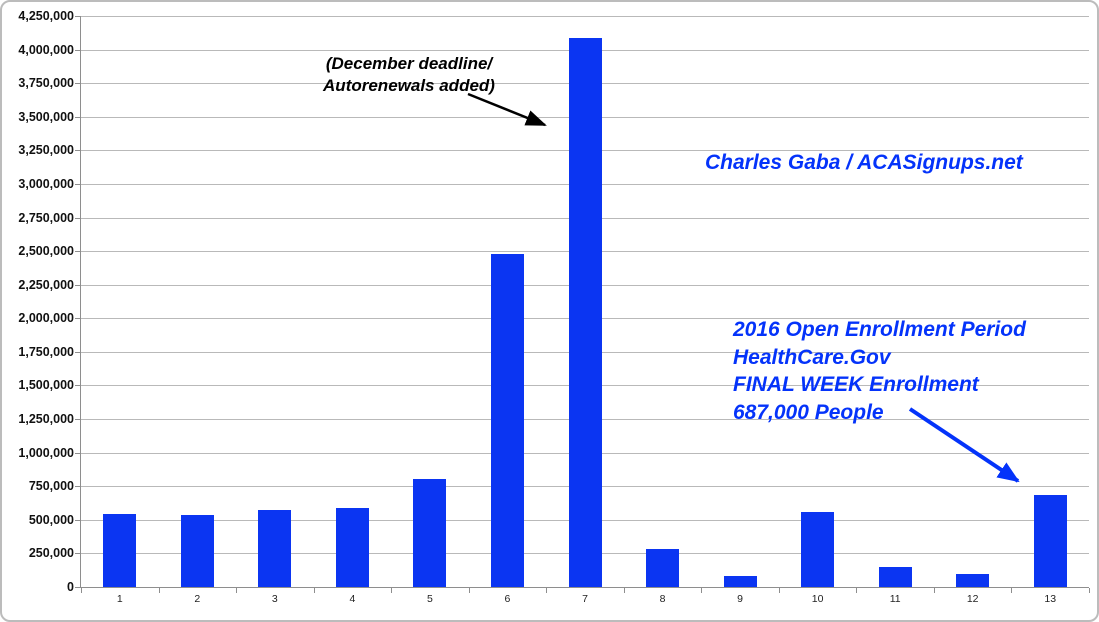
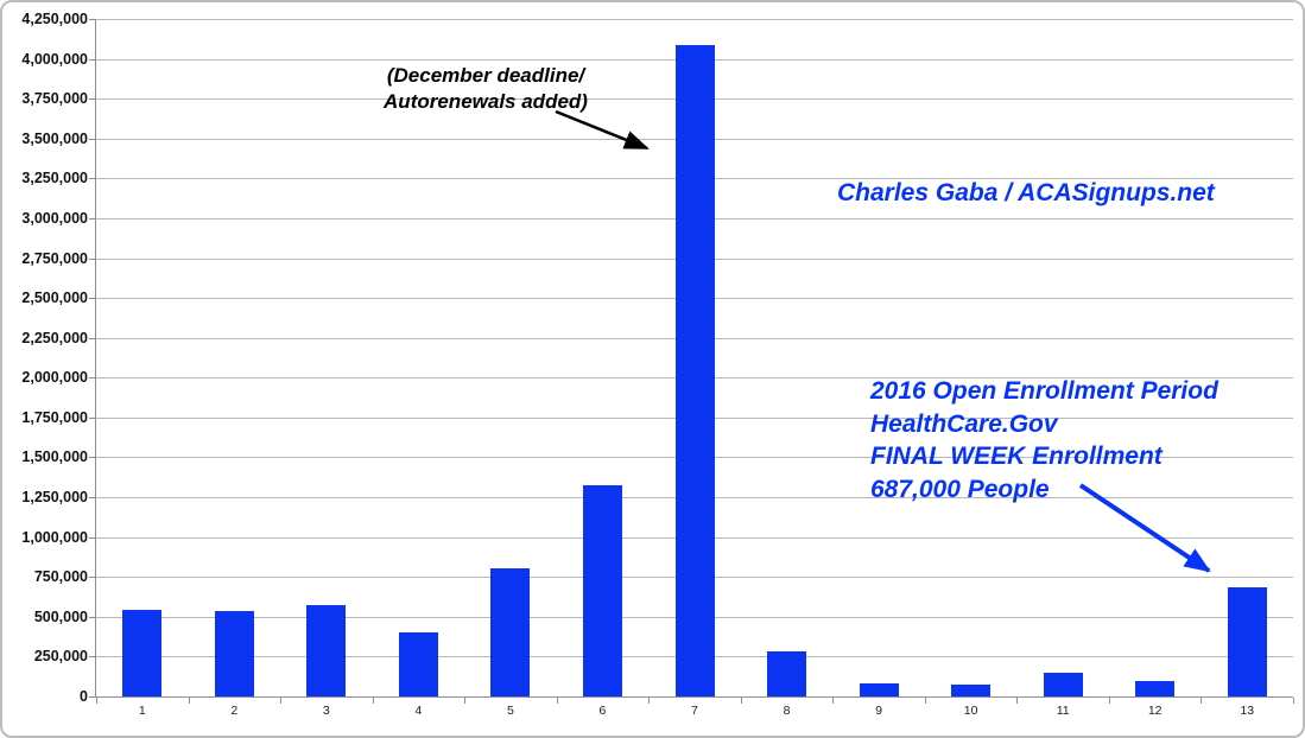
4: 590000 -> 400000
6: 2480000 -> 1320000
10: 560000 -> 80000
